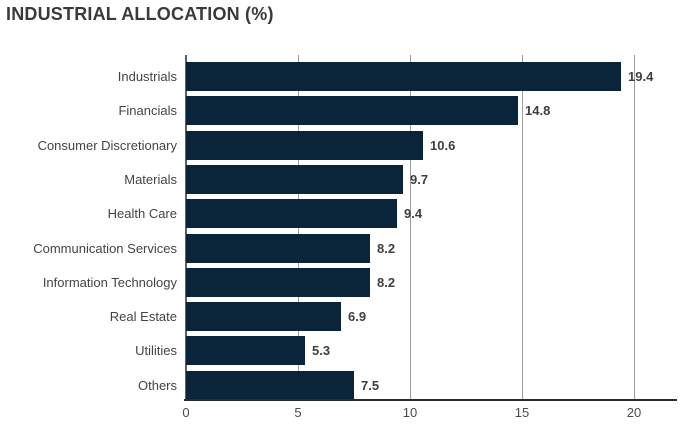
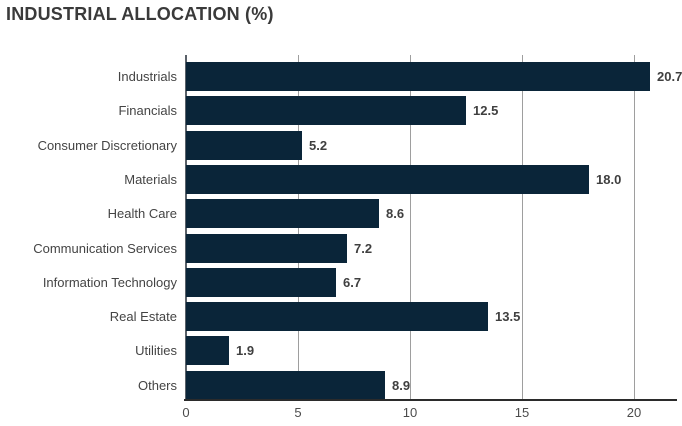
Industrials: 19.4 -> 20.7
Financials: 14.8 -> 12.5
Consumer Discretionary: 10.6 -> 5.2
Materials: 9.7 -> 18.0
Health Care: 9.4 -> 8.6
Communication Services: 8.2 -> 7.2
Information Technology: 8.2 -> 6.7
Real Estate: 6.9 -> 13.5
Utilities: 5.3 -> 1.9
Others: 7.5 -> 8.9
